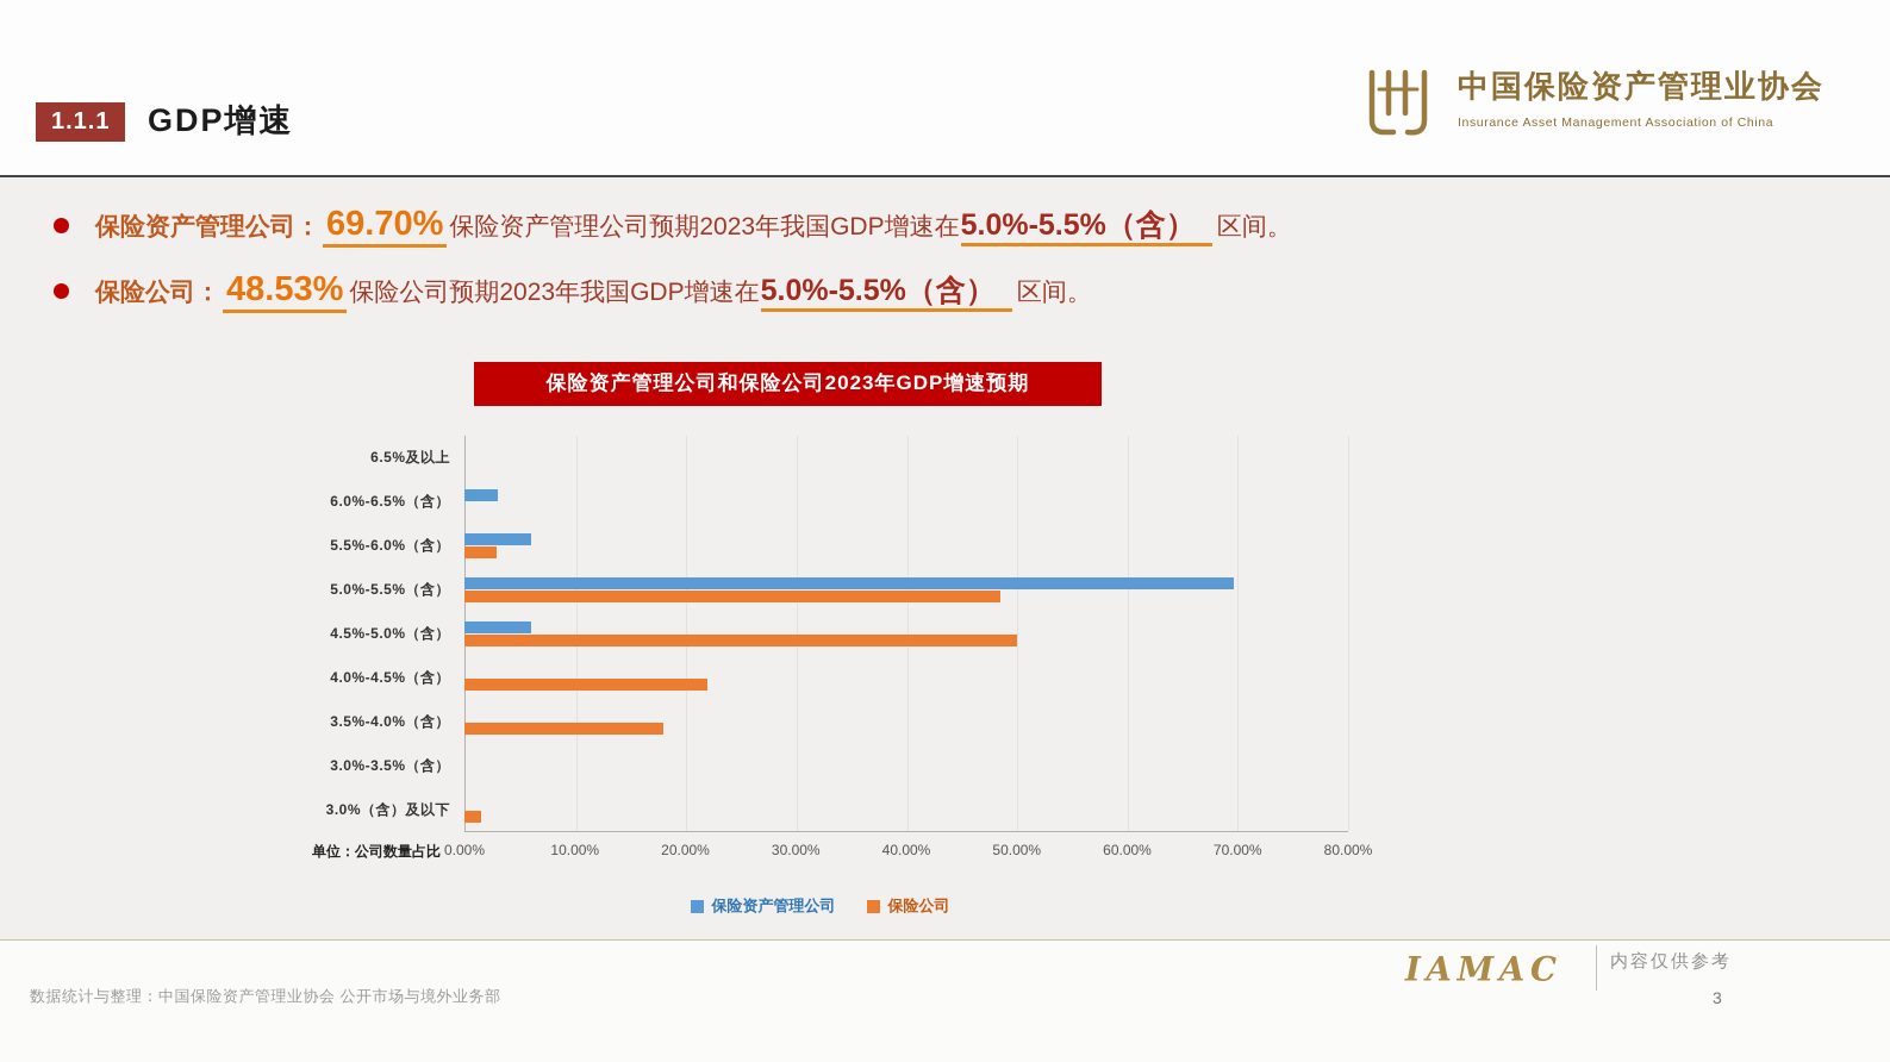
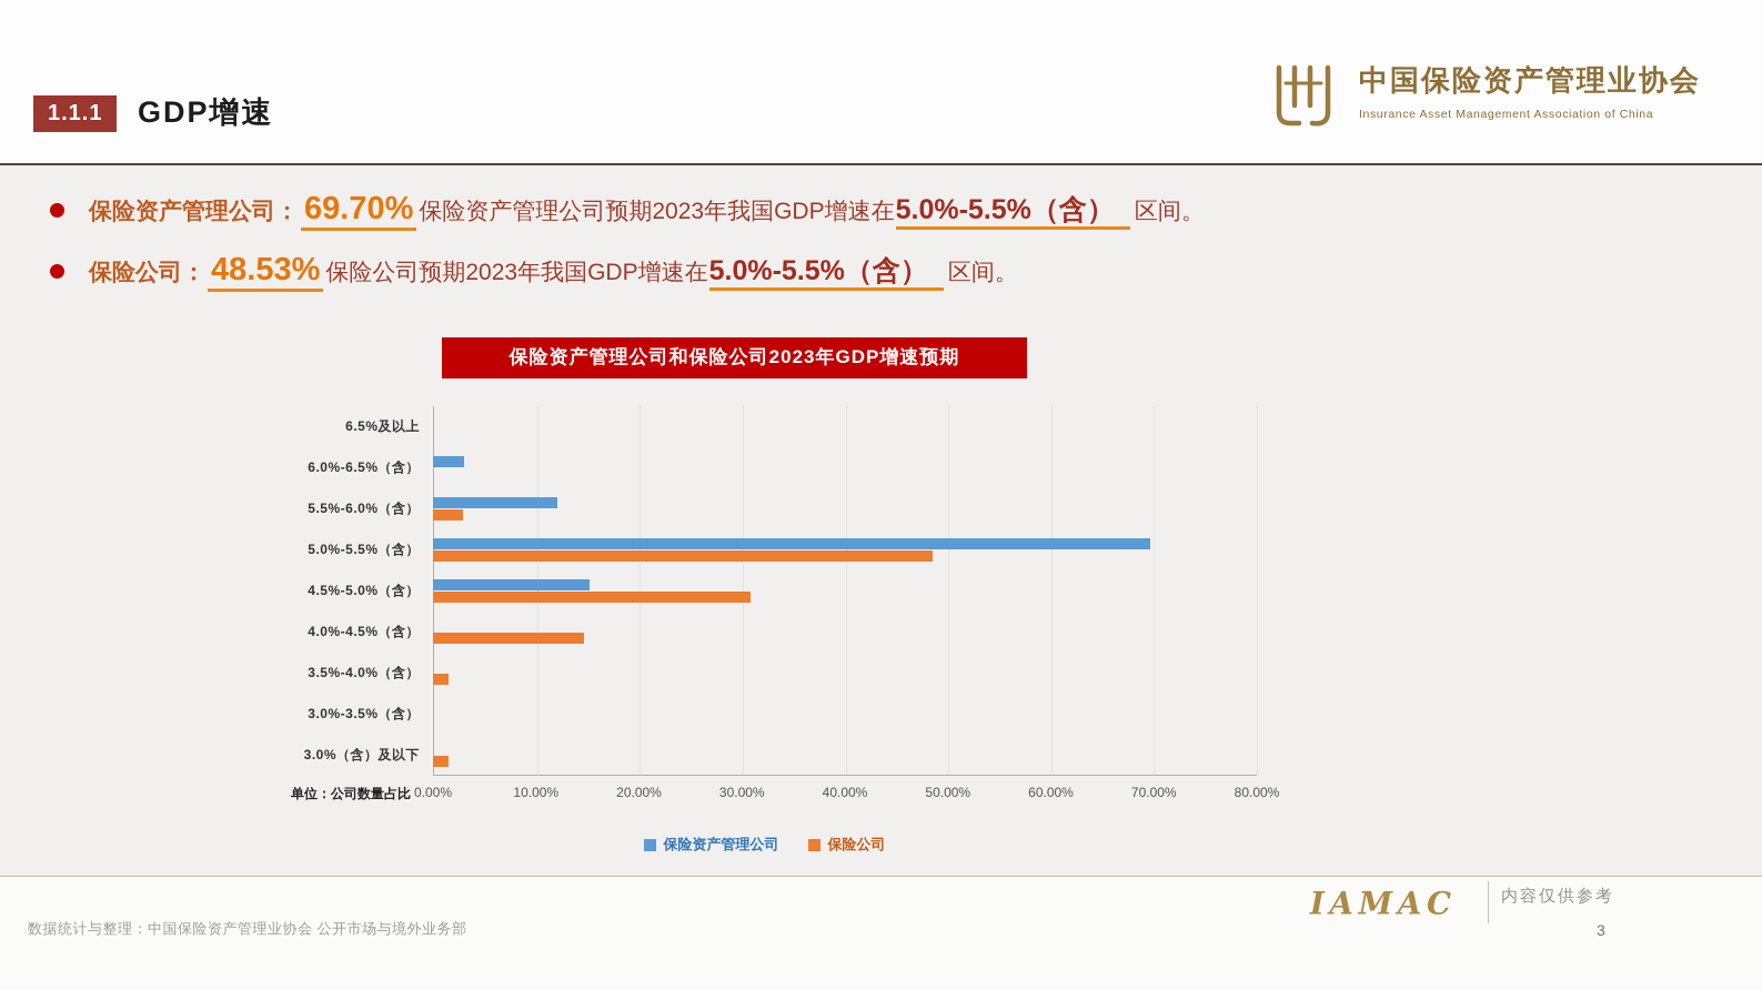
保险资产管理公司/5.5%-6.0%（含）: 6% -> 12%
保险资产管理公司/4.5%-5.0%（含）: 6% -> 15%
保险公司/4.5%-5.0%（含）: 50% -> 31%
保险公司/4.0%-4.5%（含）: 22% -> 15%
保险公司/3.5%-4.0%（含）: 18% -> 1%
